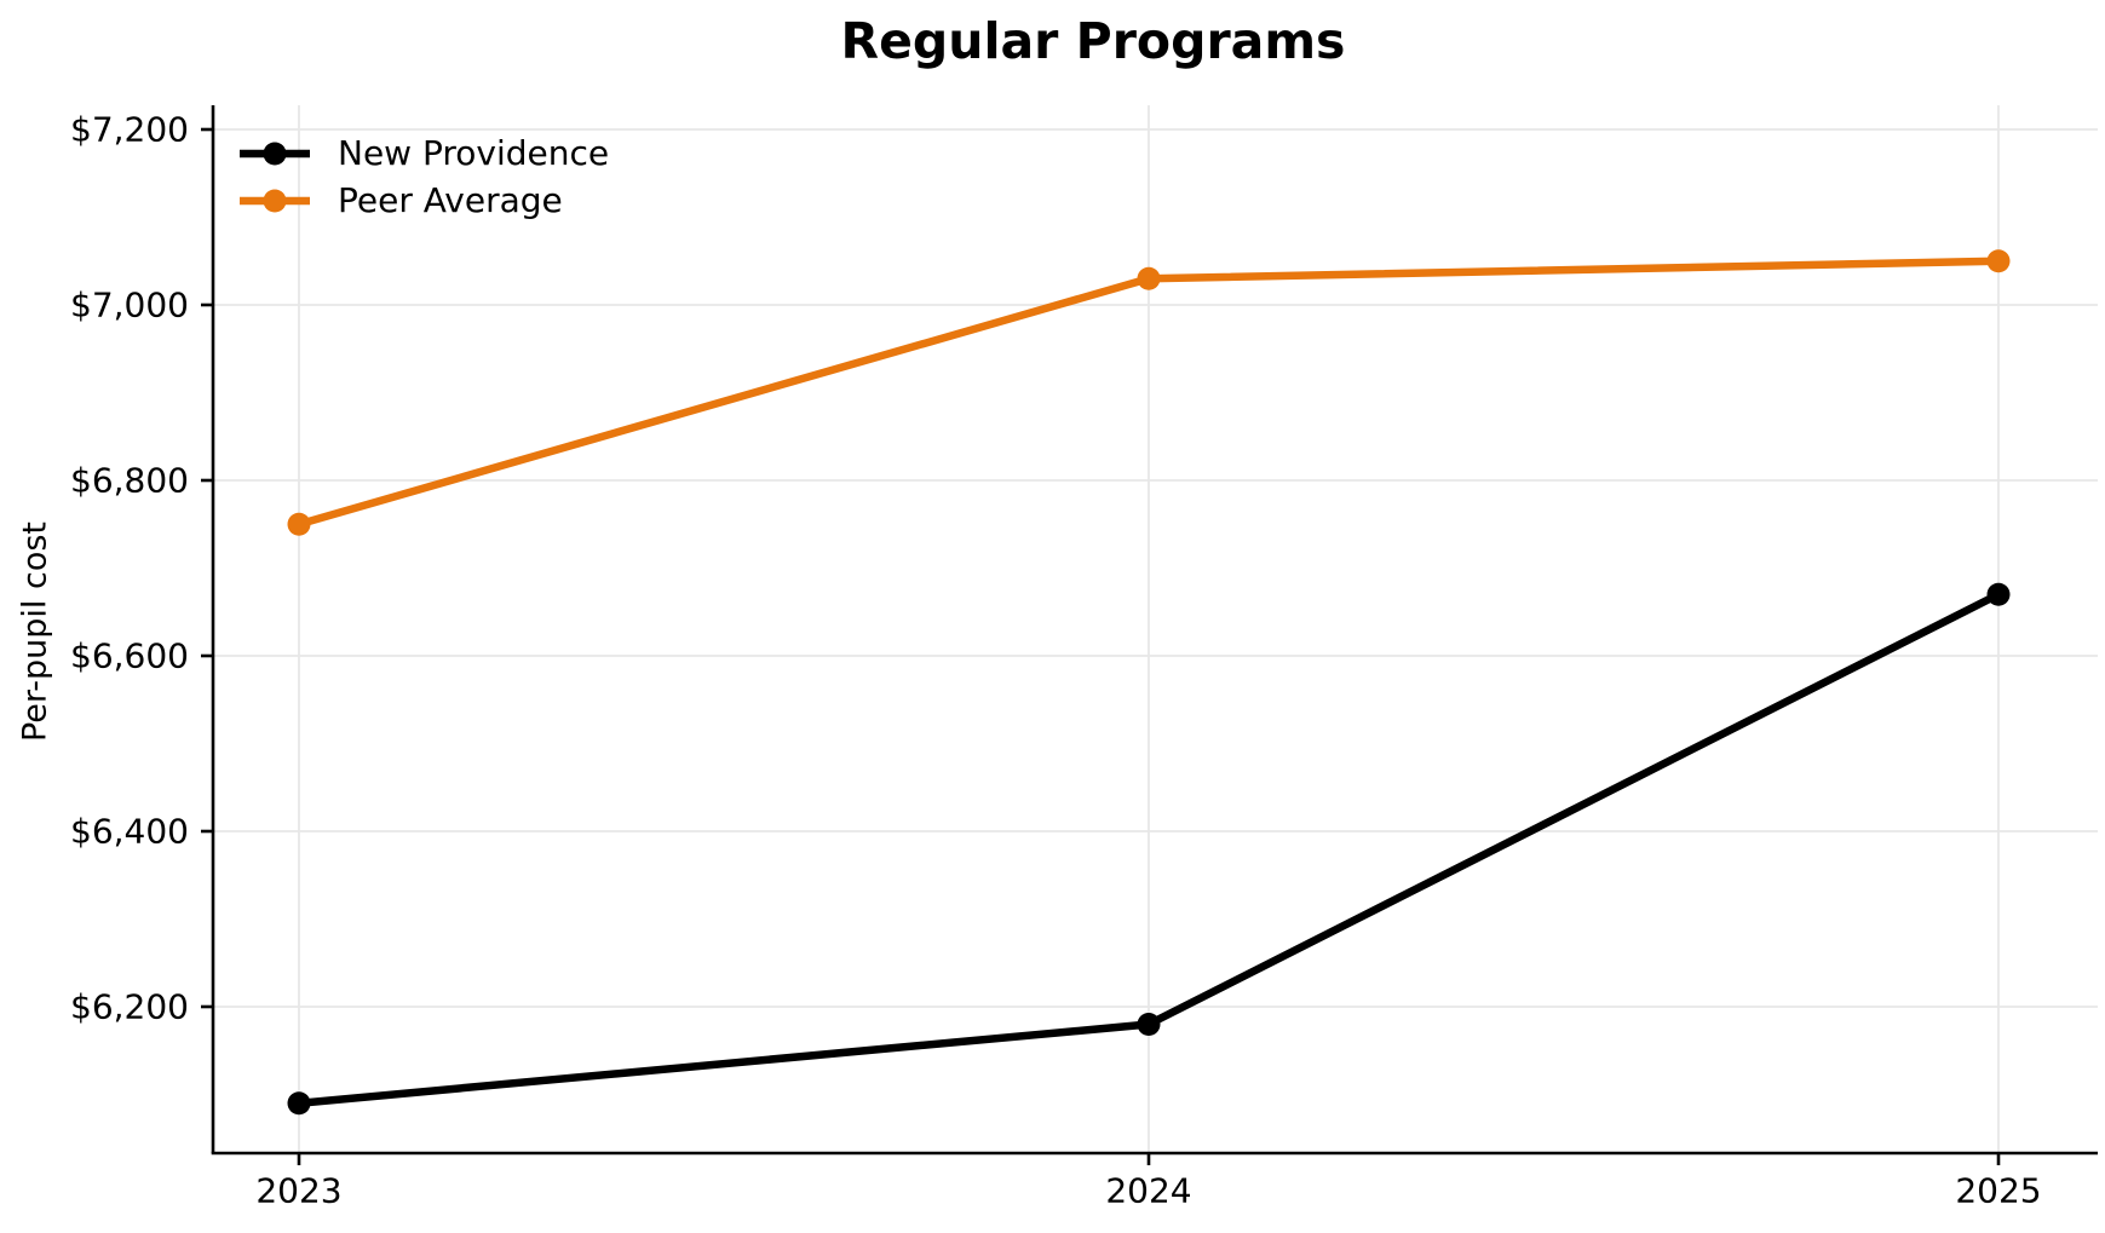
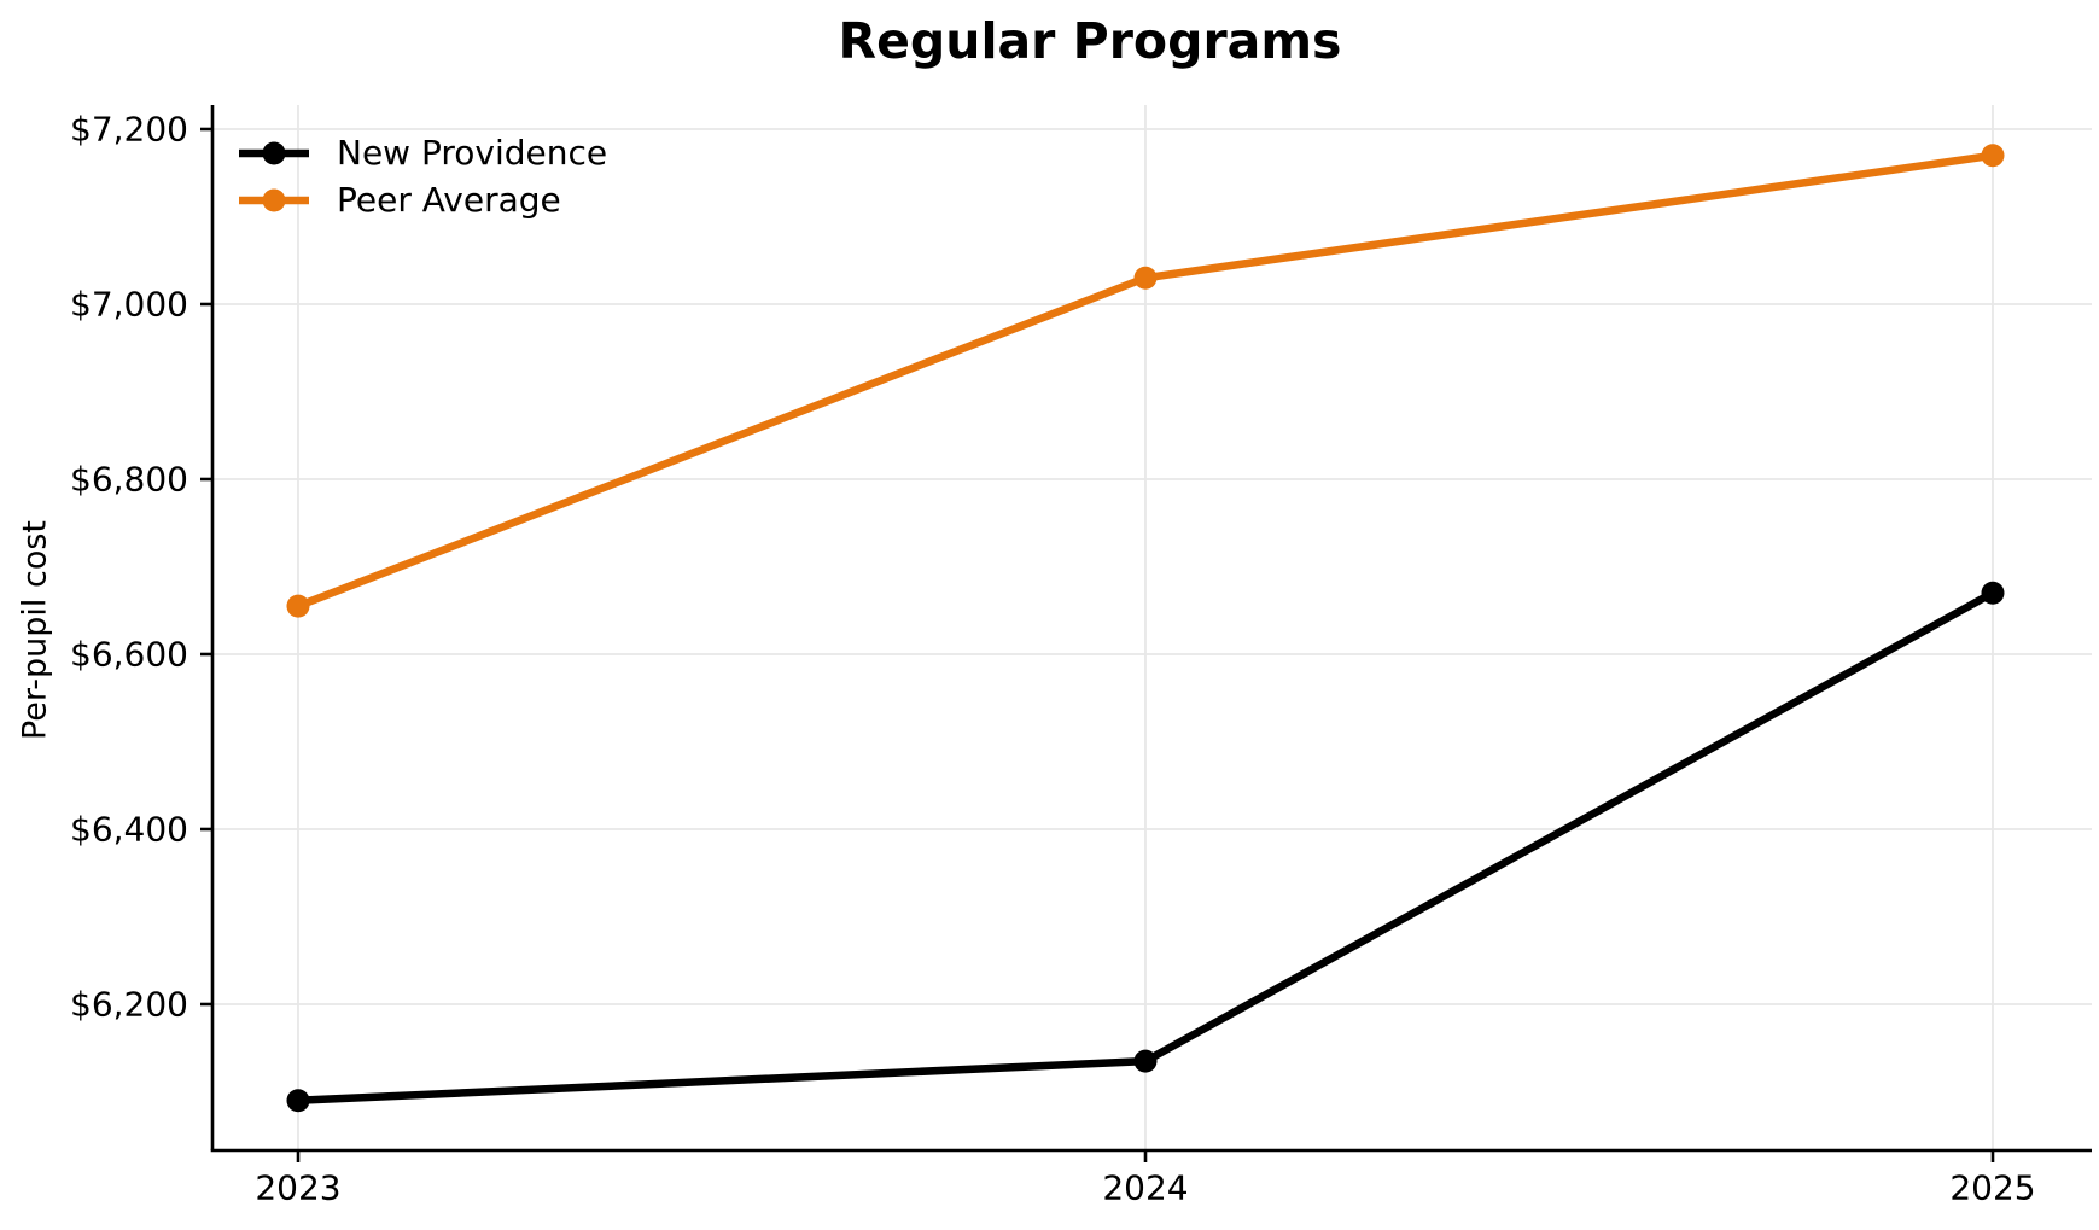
Peer Average/2023: $6750 -> $6660
New Providence/2024: $6180 -> $6140
Peer Average/2025: $7050 -> $7170
